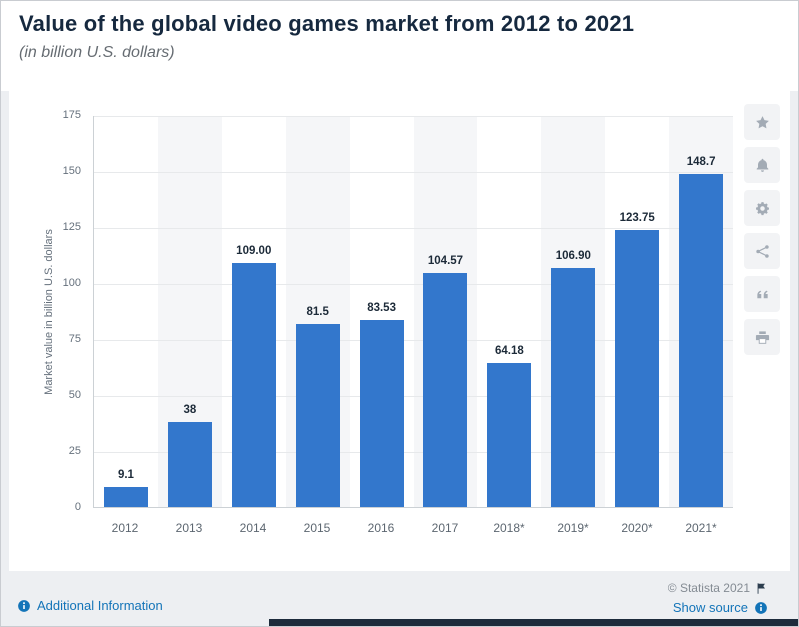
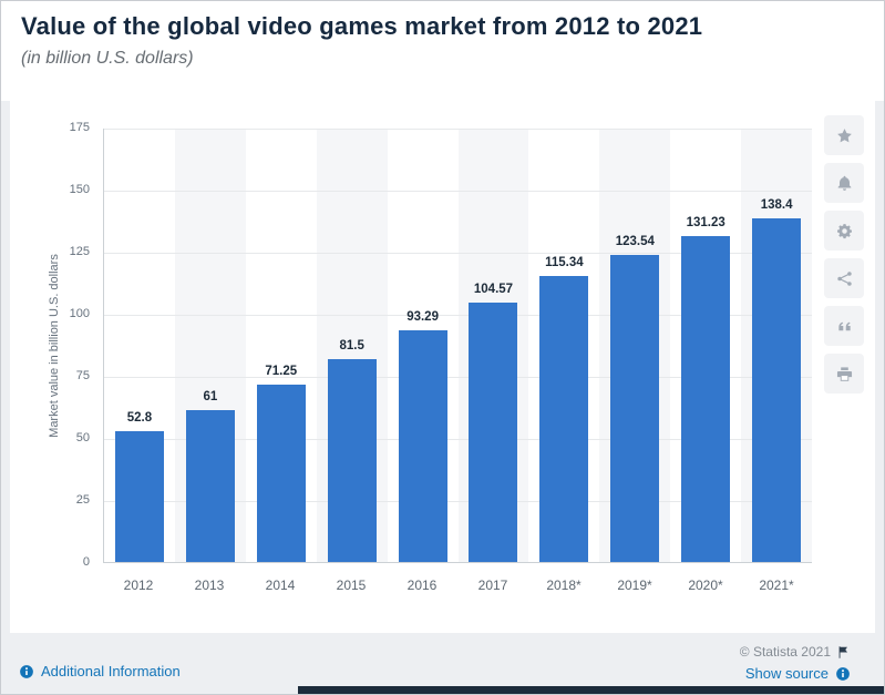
2012: 9.1 -> 52.8
2013: 38 -> 61
2014: 109.00 -> 71.25
2016: 83.53 -> 93.29
2018*: 64.18 -> 115.34
2019*: 106.90 -> 123.54
2020*: 123.75 -> 131.23
2021*: 148.7 -> 138.4
